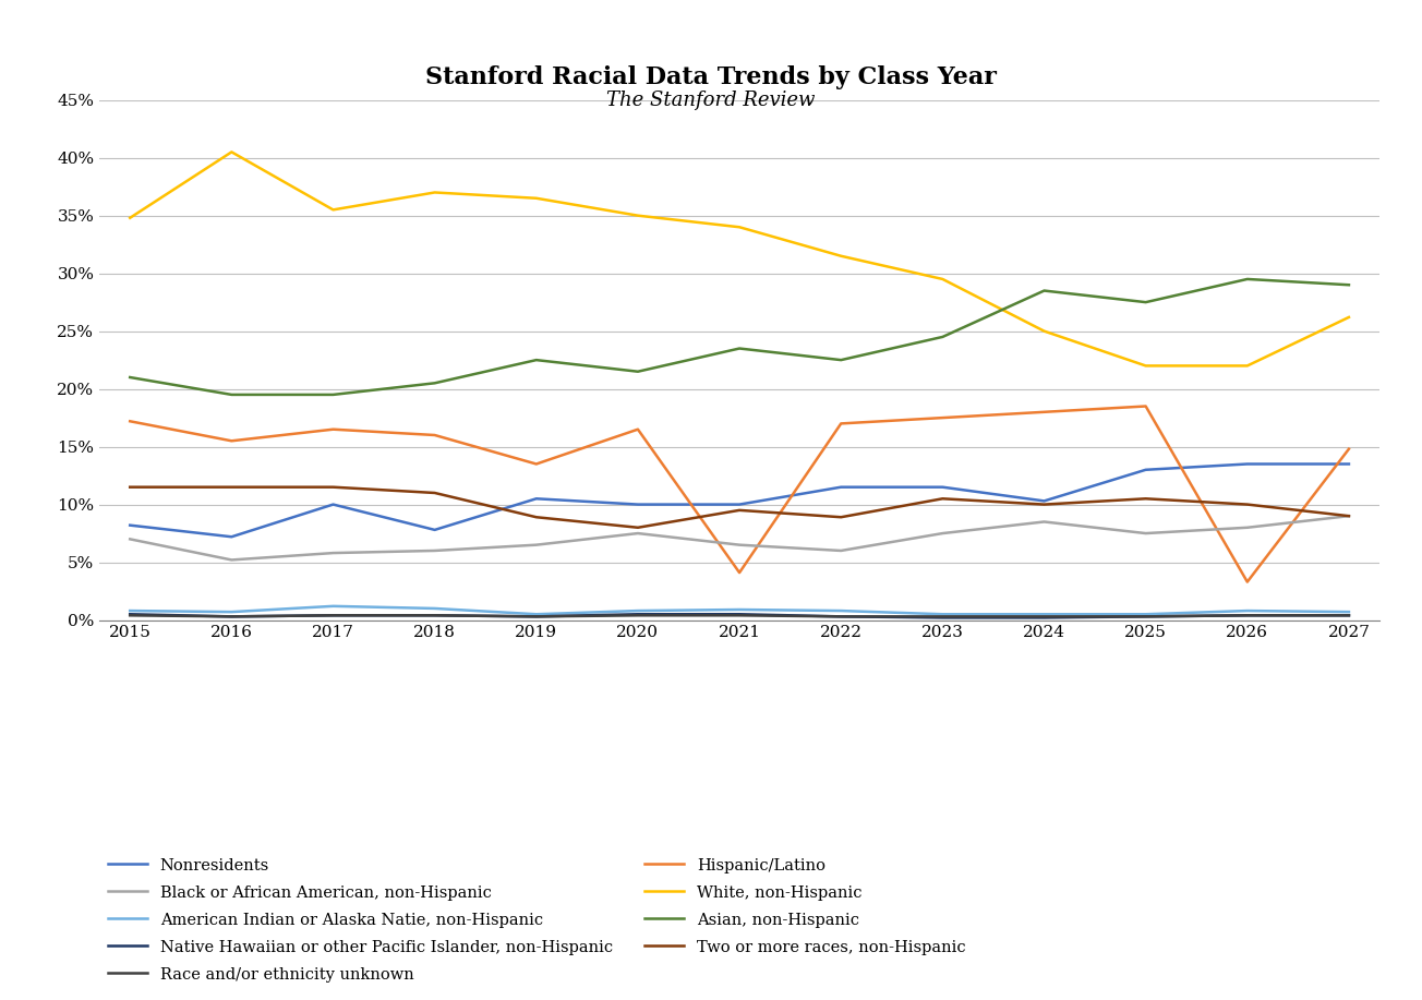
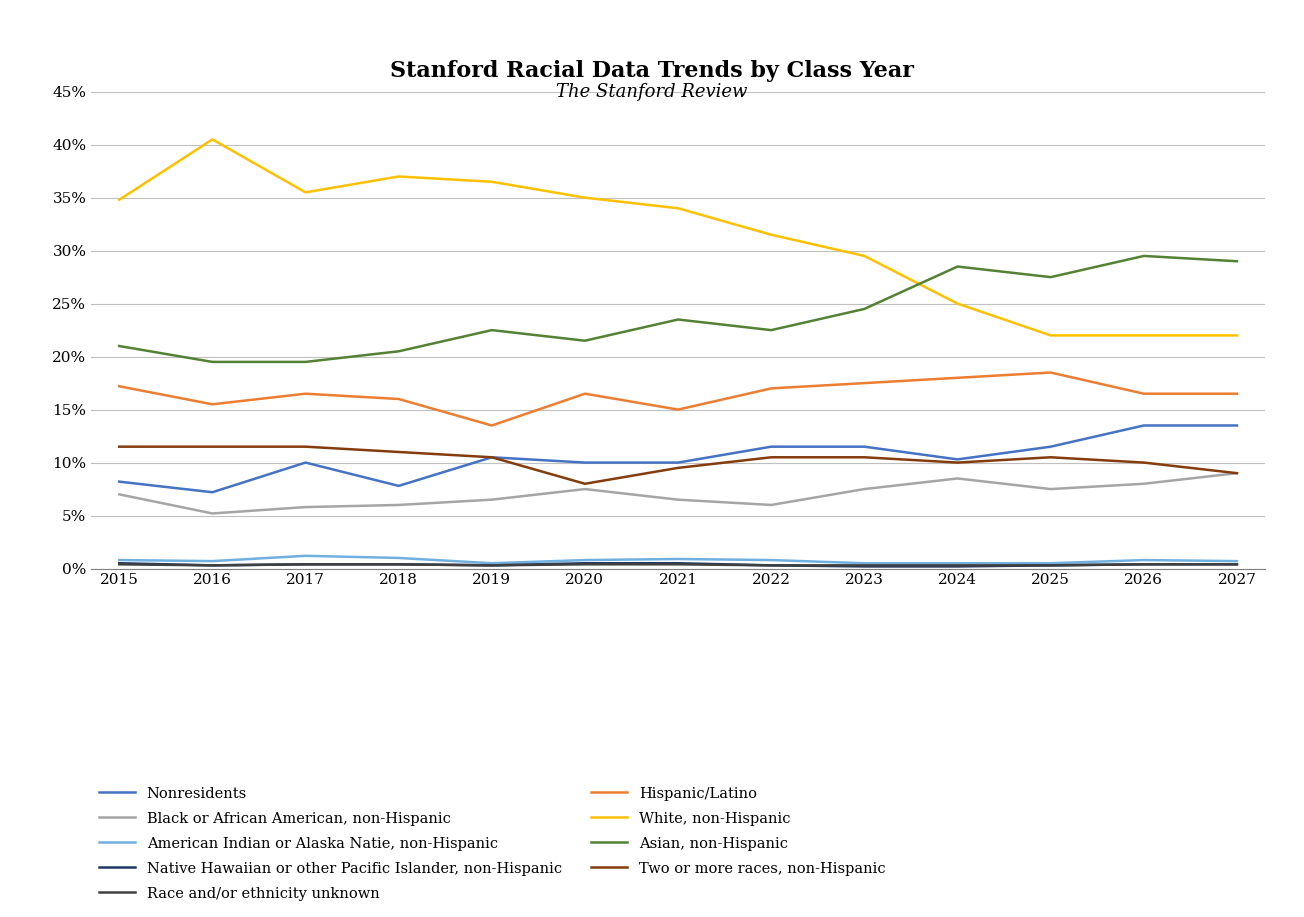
Two or more races, non-Hispanic/2019: 8.9% -> 10.5%
Hispanic/Latino/2021: 4.1% -> 15.0%
Two or more races, non-Hispanic/2022: 8.9% -> 10.5%
Nonresidents/2025: 13.0% -> 11.5%
Hispanic/Latino/2026: 3.3% -> 16.5%
Hispanic/Latino/2027: 14.8% -> 16.5%
White, non-Hispanic/2027: 26.2% -> 22.0%
